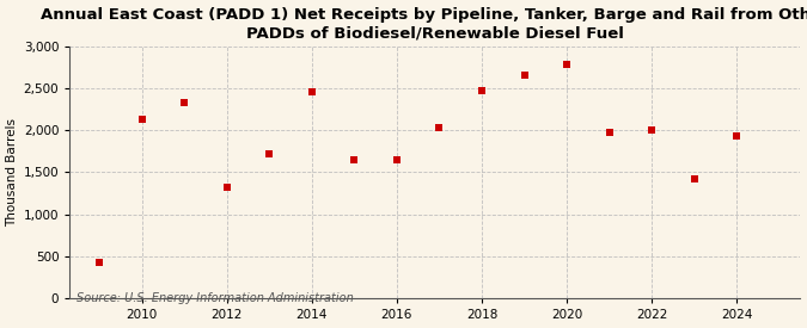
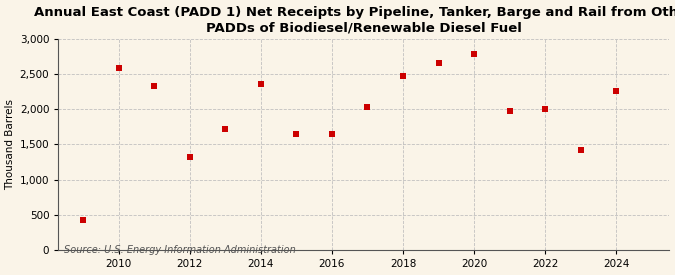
2010: 2,120 -> 2,580
2014: 2,450 -> 2,360
2024: 1,920 -> 2,260
